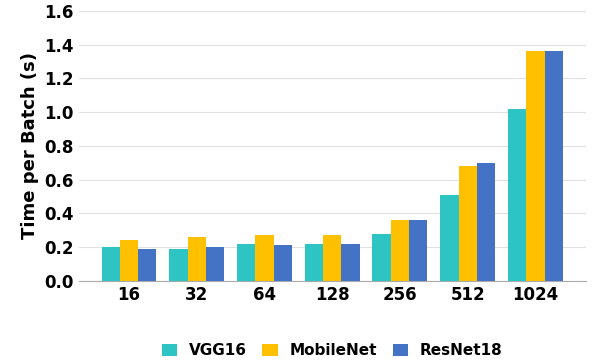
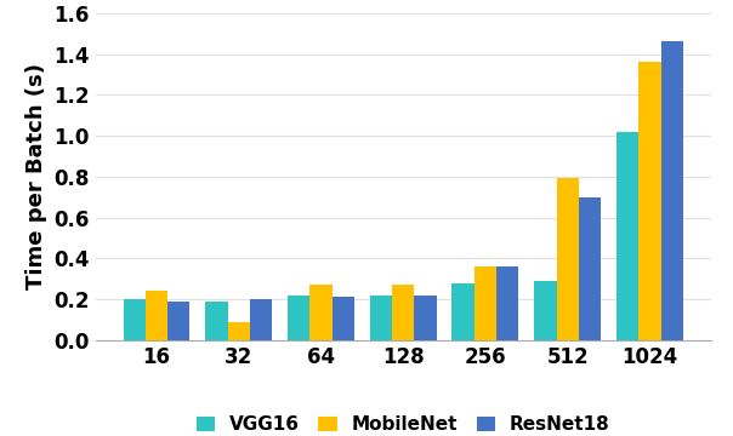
MobileNet/32: 0.26 -> 0.09
VGG16/512: 0.51 -> 0.29
MobileNet/512: 0.68 -> 0.79
ResNet18/1024: 1.36 -> 1.46
